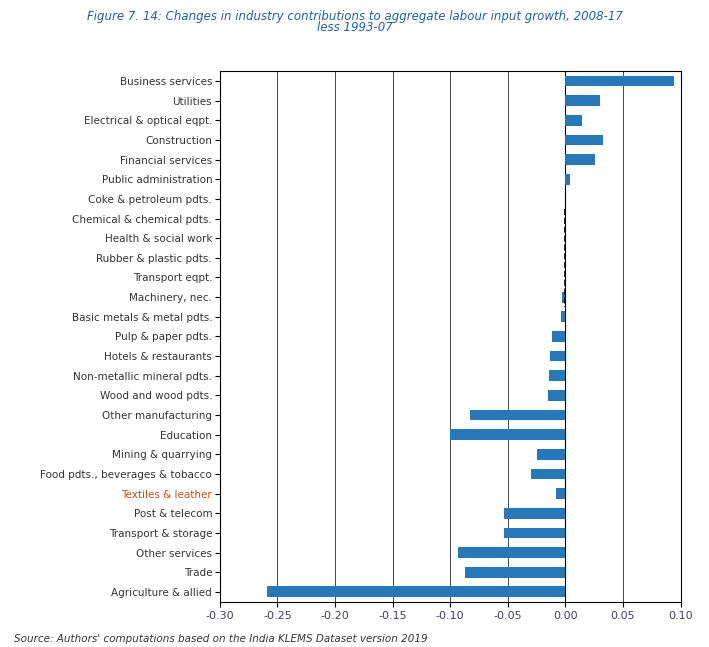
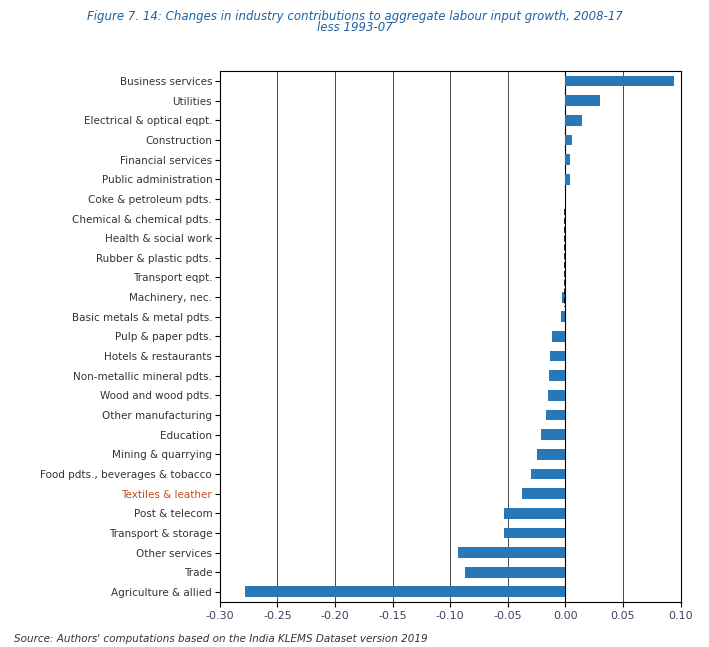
Construction: 0.033 -> 0.006
Financial services: 0.026 -> 0.004
Other manufacturing: -0.083 -> -0.017
Education: -0.100 -> -0.021
Textiles & leather: -0.008 -> -0.038
Agriculture & allied: -0.259 -> -0.278
